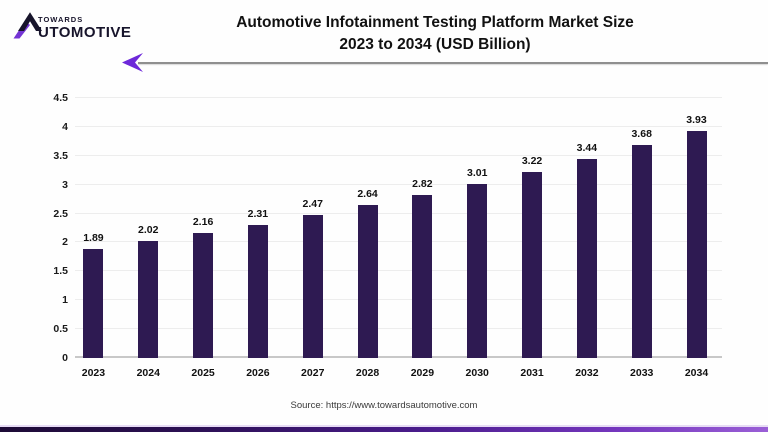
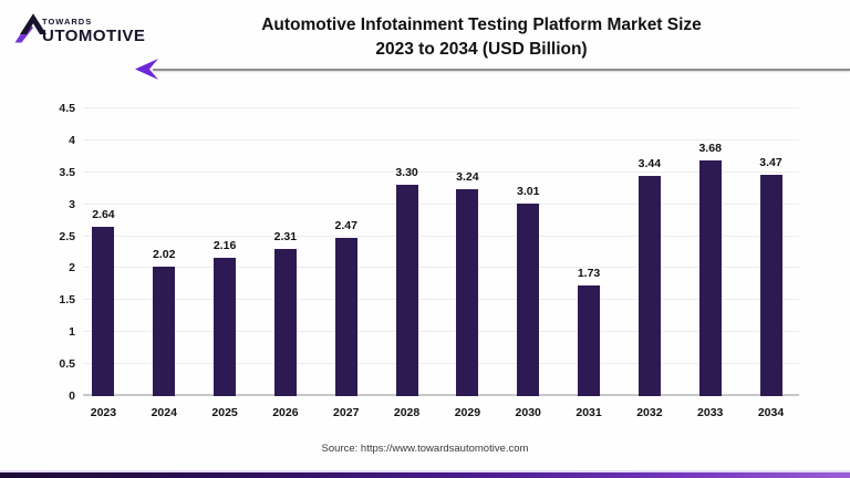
2023: 1.89 -> 2.64
2028: 2.64 -> 3.30
2029: 2.82 -> 3.24
2031: 3.22 -> 1.73
2034: 3.93 -> 3.47
